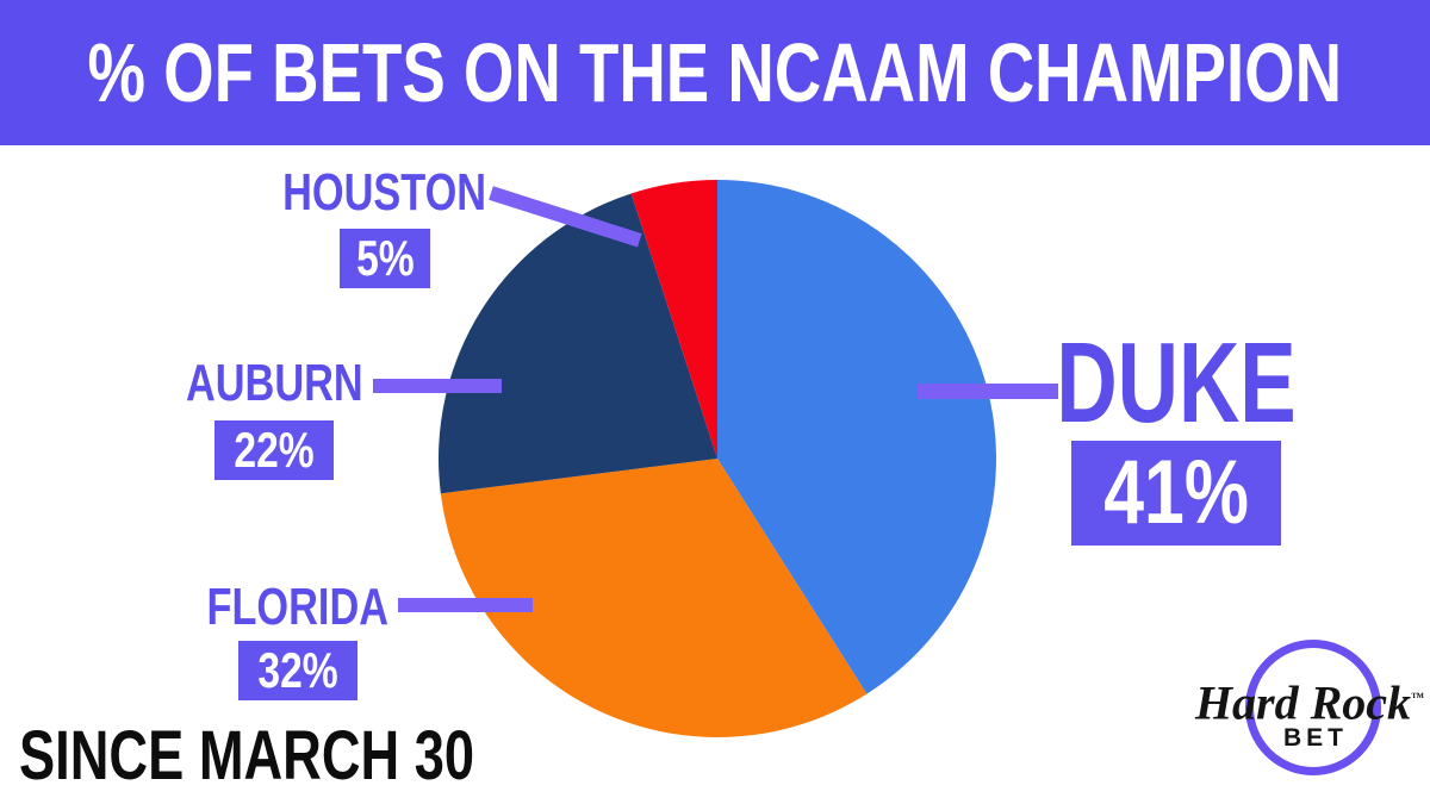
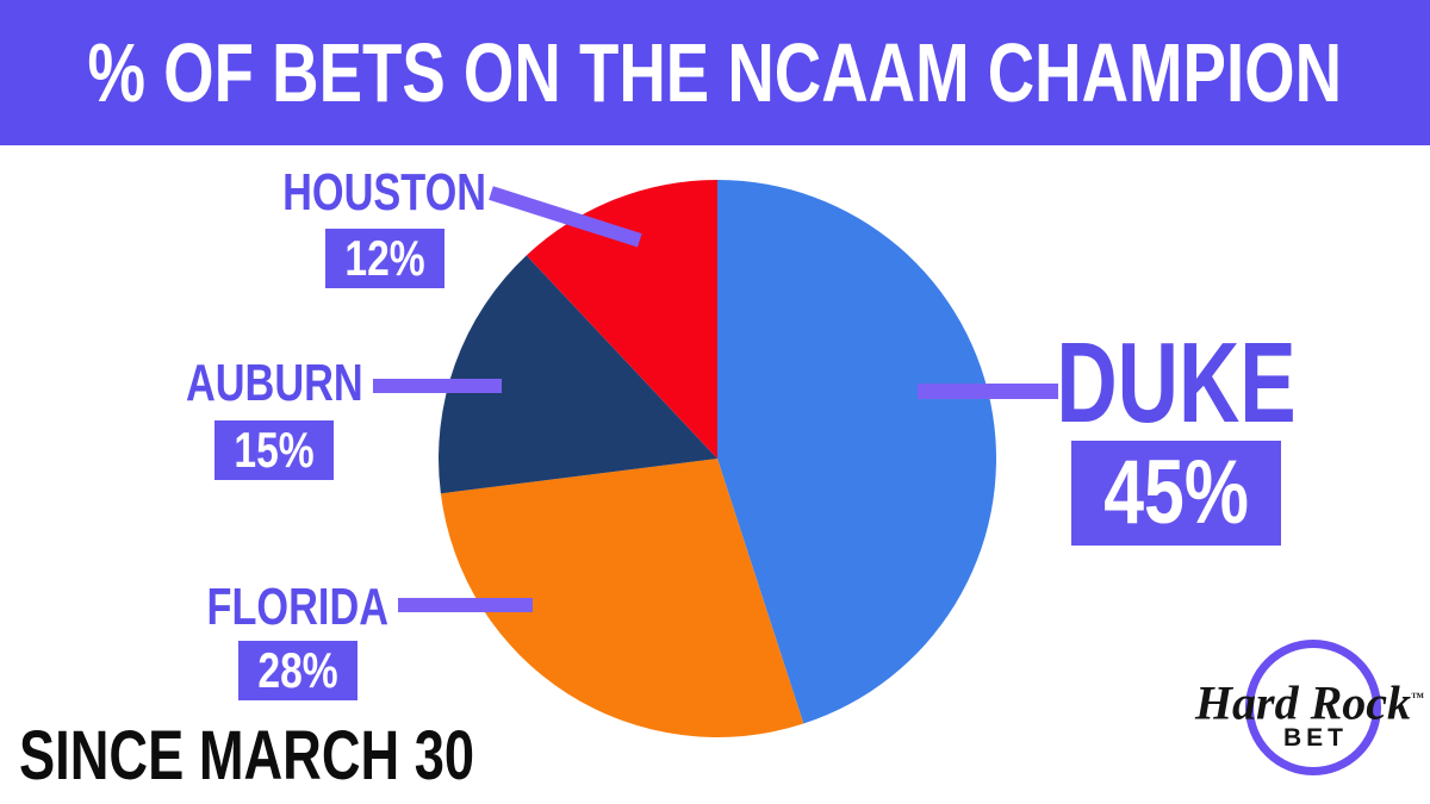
DUKE: 41% -> 45%
FLORIDA: 32% -> 28%
AUBURN: 22% -> 15%
HOUSTON: 5% -> 12%
